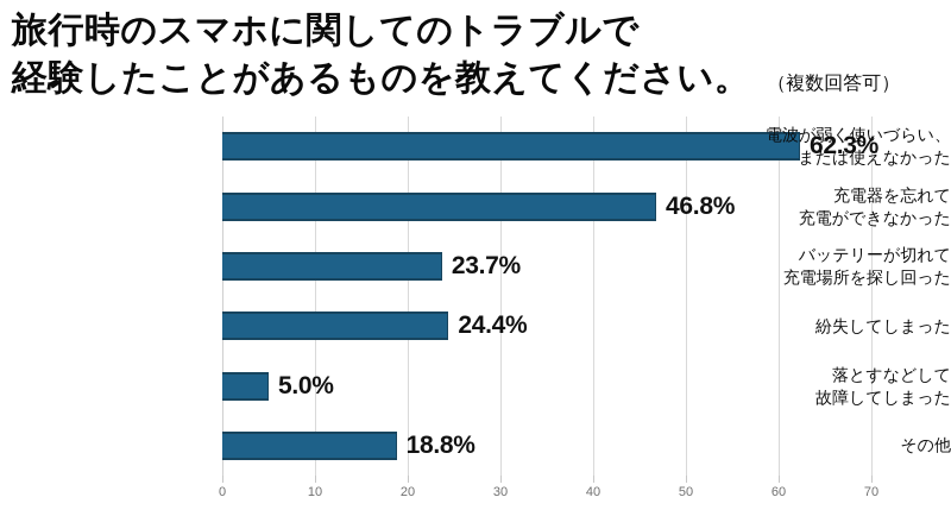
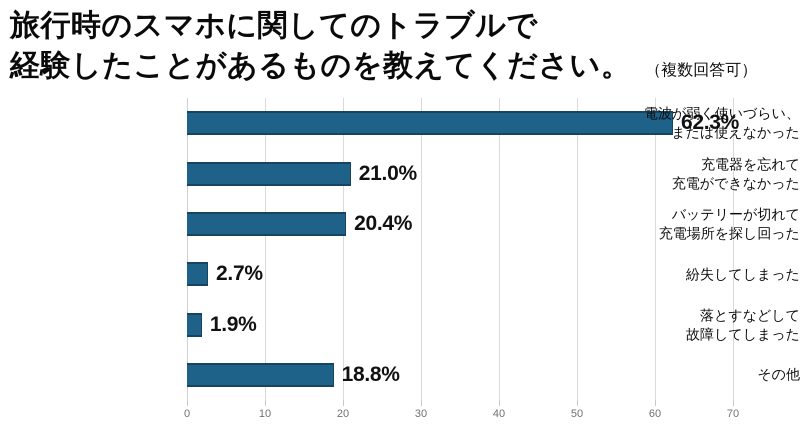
充電器を忘れて 充電ができなかった: 46.8% -> 21.0%
バッテリーが切れて 充電場所を探し回った: 23.7% -> 20.4%
紛失してしまった: 24.4% -> 2.7%
落とすなどして 故障してしまった: 5.0% -> 1.9%
